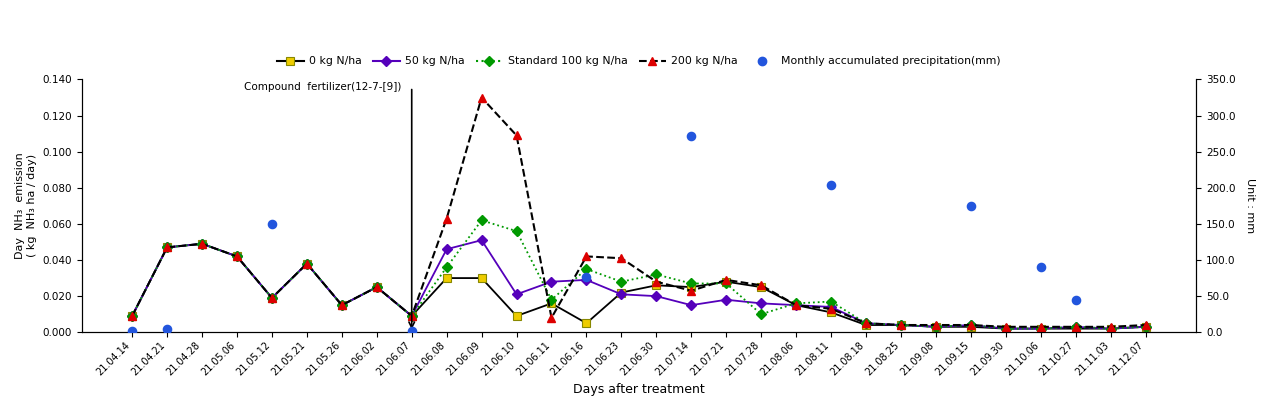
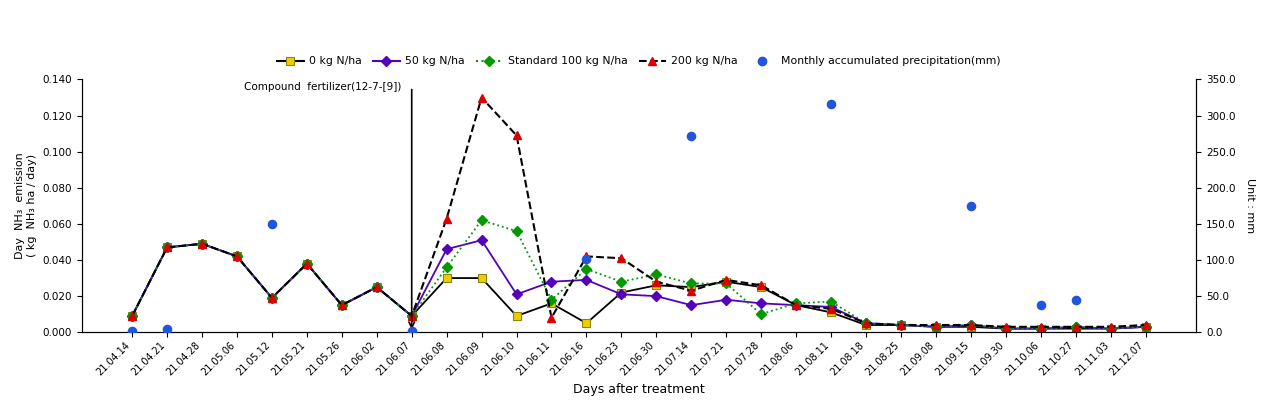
Monthly accumulated precipitation(mm)/21.06.16: 76 -> 102
Monthly accumulated precipitation(mm)/21.08.11: 204 -> 316
Monthly accumulated precipitation(mm)/21.10.06: 90 -> 38
